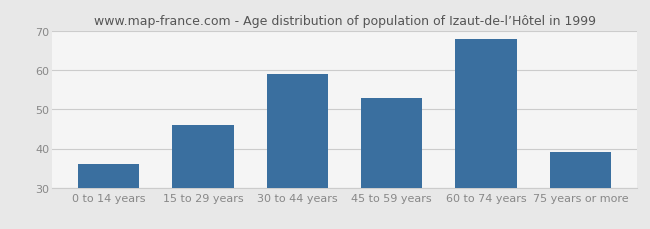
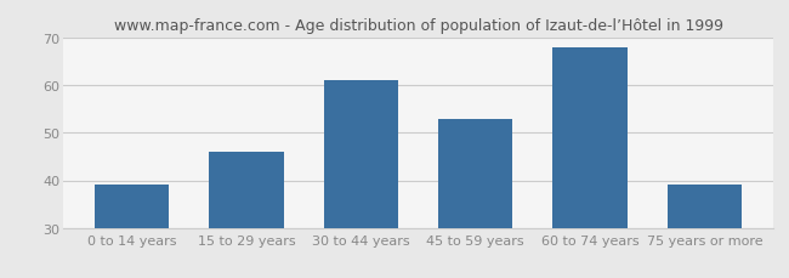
0 to 14 years: 36 -> 39
30 to 44 years: 59 -> 61
